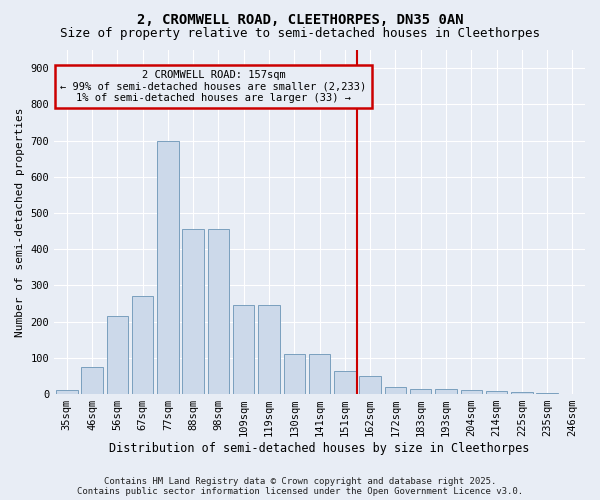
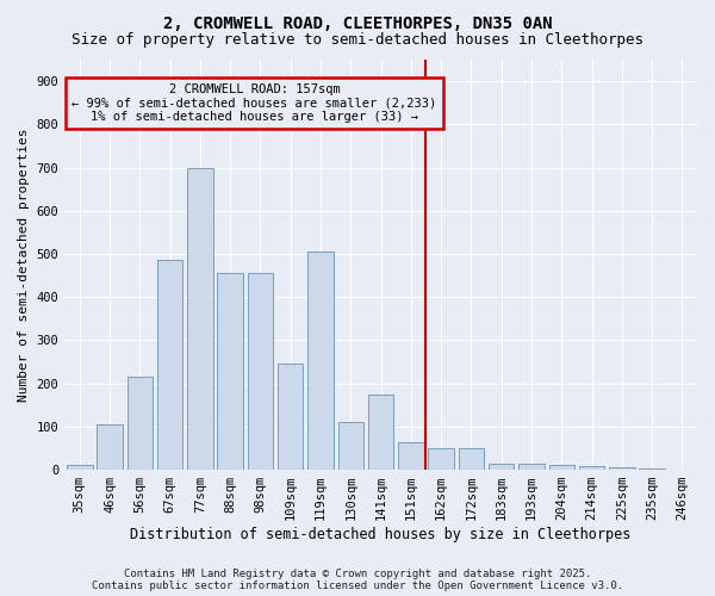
46sqm: 75 -> 105
67sqm: 270 -> 485
119sqm: 245 -> 505
141sqm: 110 -> 175
172sqm: 20 -> 50
